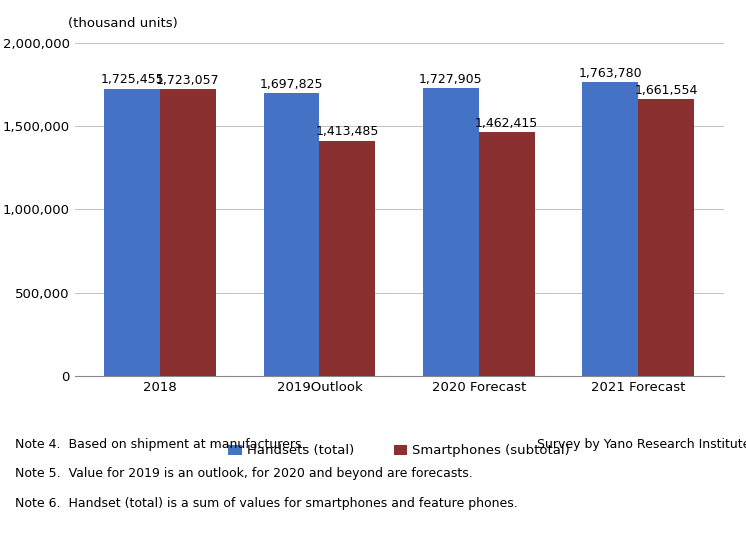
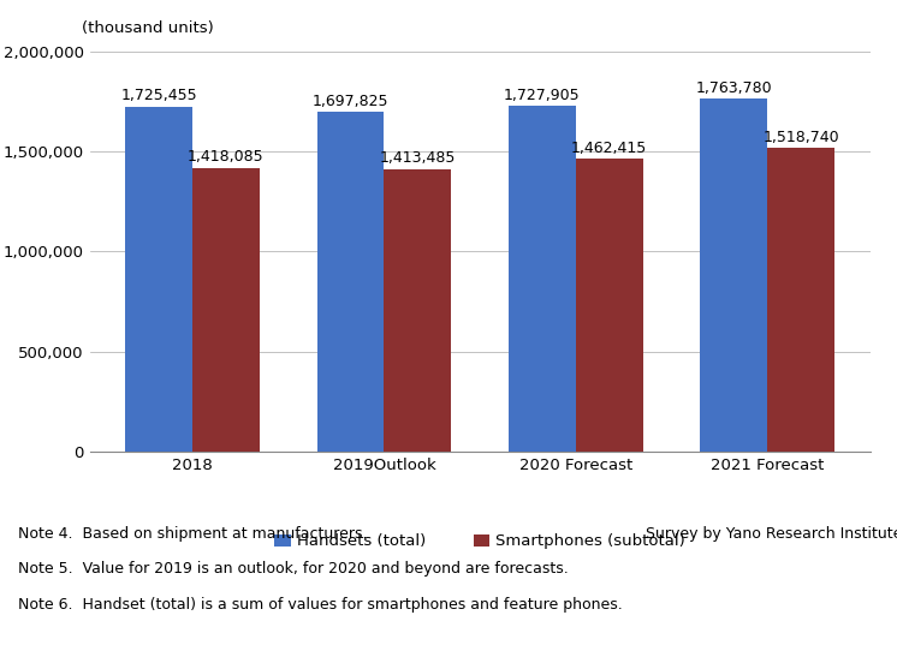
Smartphones (subtotal)/2018: 1,723,057 -> 1,418,085
Smartphones (subtotal)/2021 Forecast: 1,661,554 -> 1,518,740
